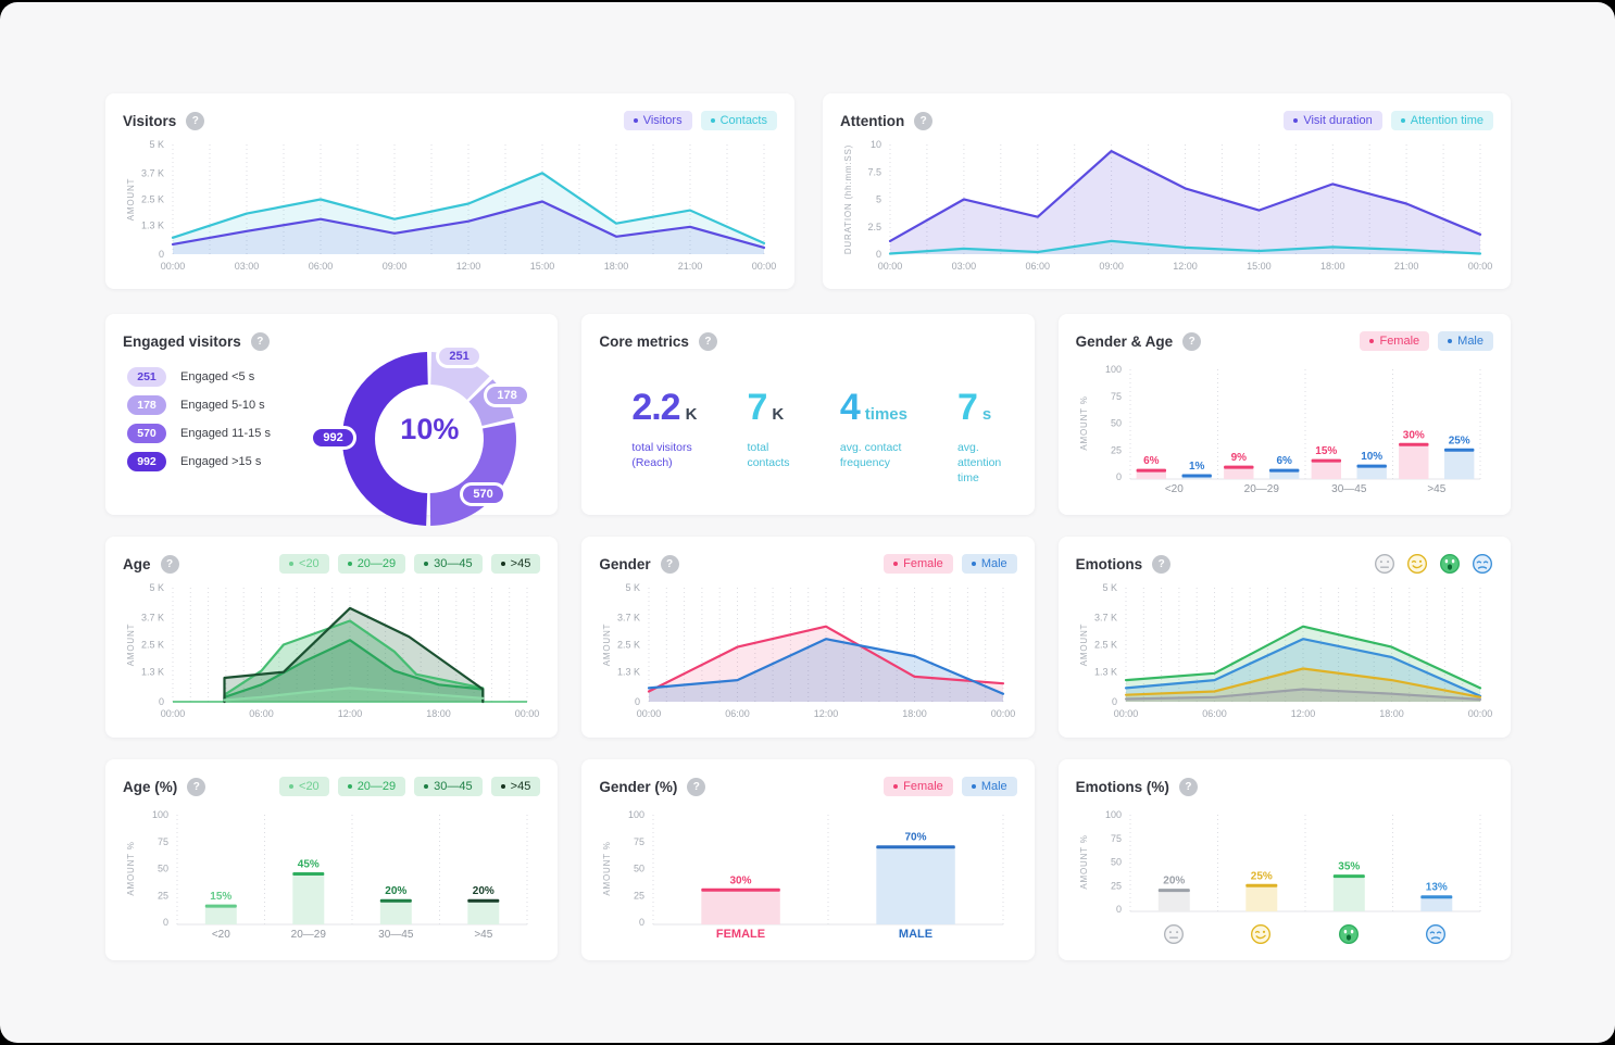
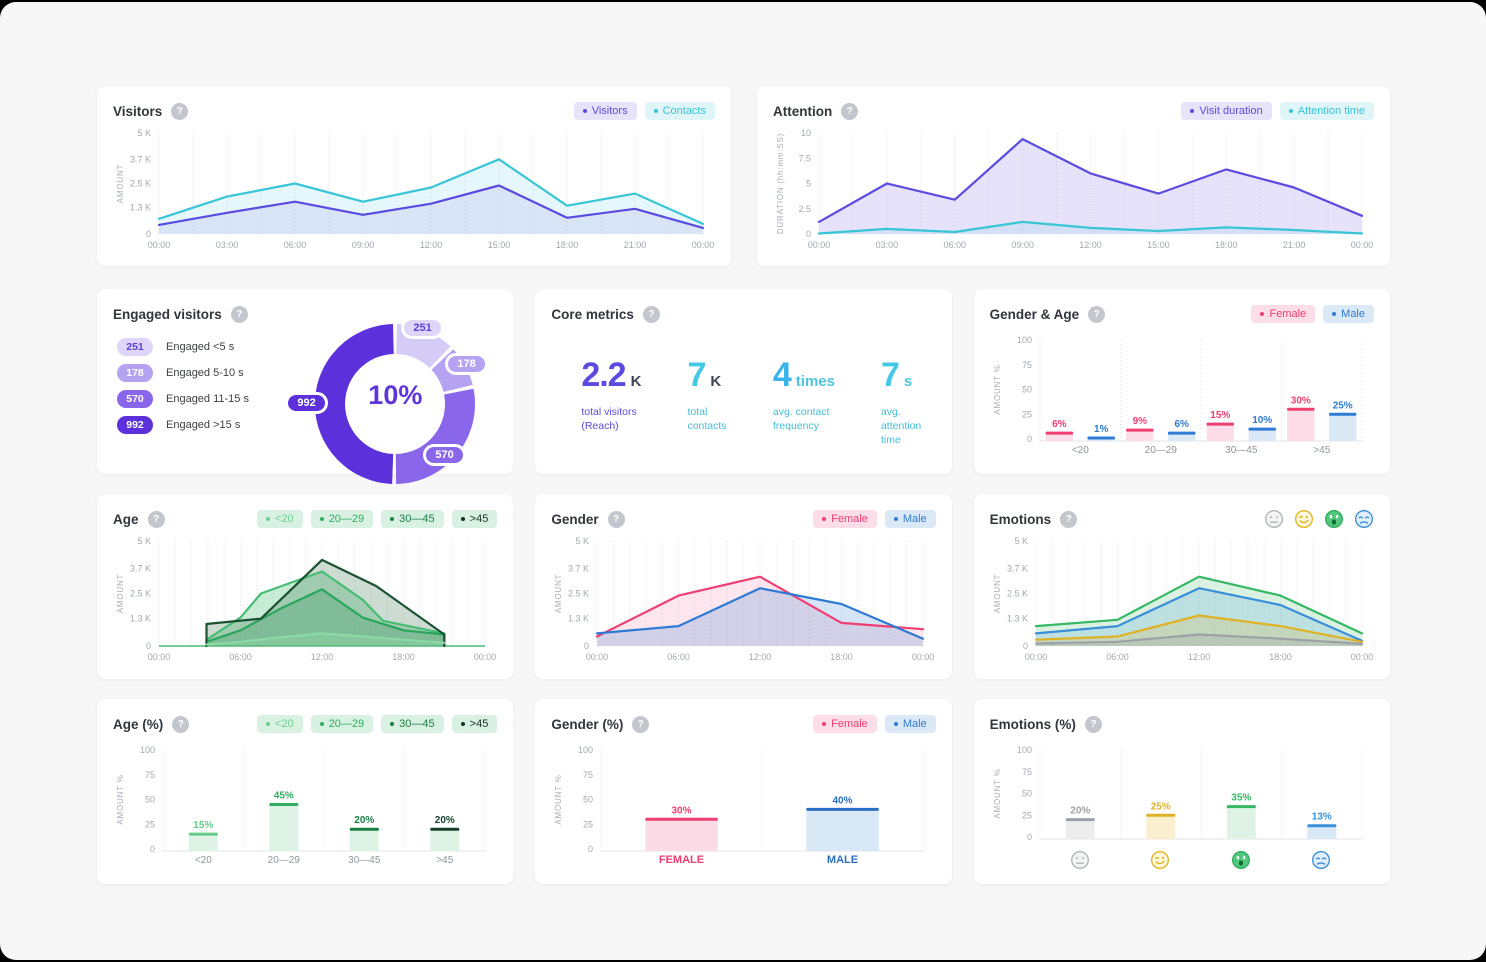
Gender (%)/MALE: 70% -> 40%
